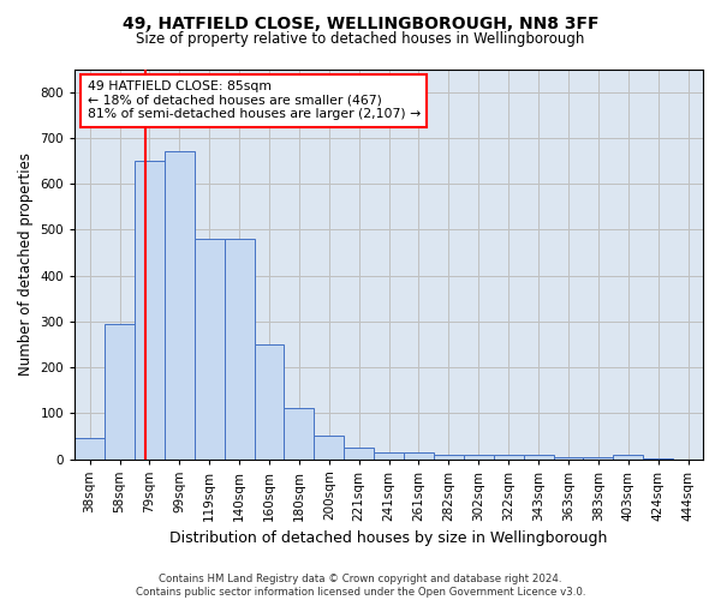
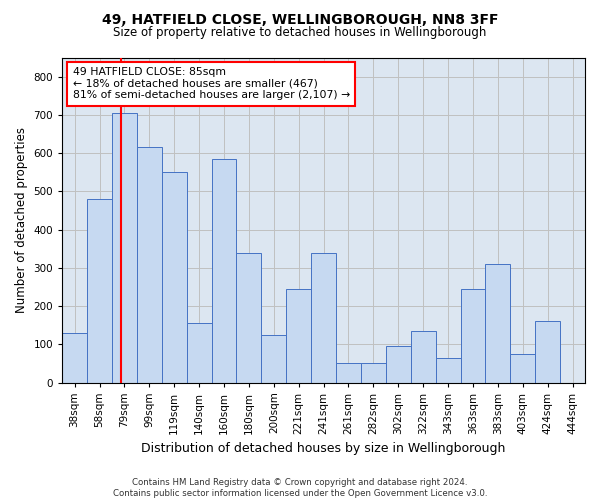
38sqm: 45 -> 130
58sqm: 295 -> 480
79sqm: 650 -> 705
99sqm: 670 -> 615
119sqm: 480 -> 550
140sqm: 480 -> 155
160sqm: 250 -> 585
180sqm: 110 -> 340
200sqm: 52 -> 125
221sqm: 25 -> 245
241sqm: 15 -> 340
261sqm: 15 -> 50
282sqm: 10 -> 50
302sqm: 8 -> 95
322sqm: 10 -> 135
343sqm: 8 -> 65
363sqm: 5 -> 245
383sqm: 5 -> 310
403sqm: 8 -> 75
424sqm: 2 -> 160
